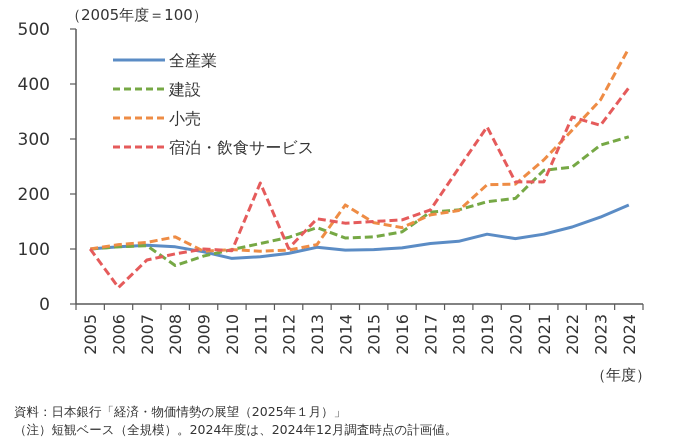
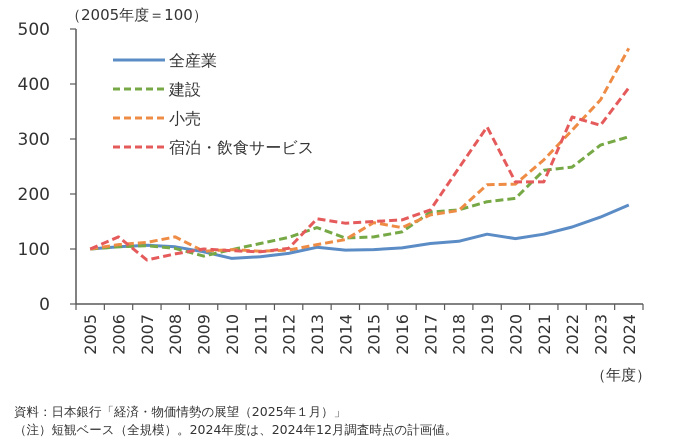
宿泊・飲食サービス/2006: 30 -> 120
建設/2008: 70 -> 100
宿泊・飲食サービス/2011: 220 -> 100
小売/2014: 180 -> 120
